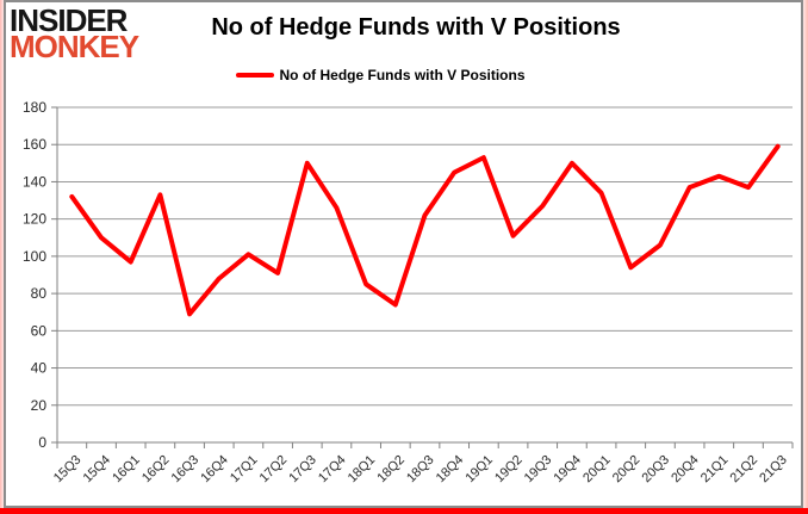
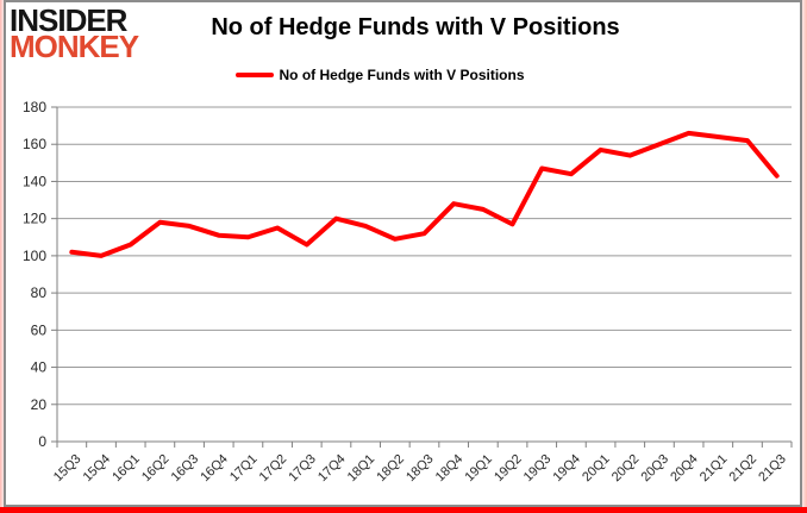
15Q3: 132 -> 102
15Q4: 110 -> 100
16Q1: 97 -> 106
16Q2: 133 -> 118
16Q3: 69 -> 116
16Q4: 88 -> 111
17Q1: 101 -> 110
17Q2: 91 -> 115
17Q3: 150 -> 106
17Q4: 126 -> 120
18Q1: 85 -> 116
18Q2: 74 -> 109
18Q3: 122 -> 112
18Q4: 145 -> 128
19Q1: 153 -> 125
19Q2: 111 -> 117
19Q3: 127 -> 147
19Q4: 150 -> 144
20Q1: 134 -> 157
20Q2: 94 -> 154
20Q3: 106 -> 160
20Q4: 137 -> 166
21Q1: 143 -> 164
21Q2: 137 -> 162
21Q3: 159 -> 143
